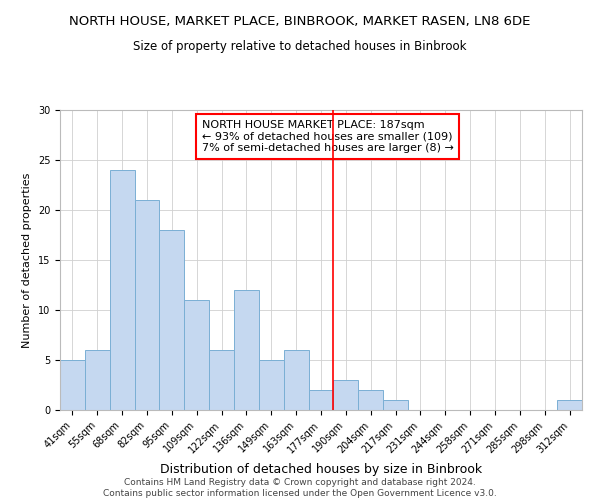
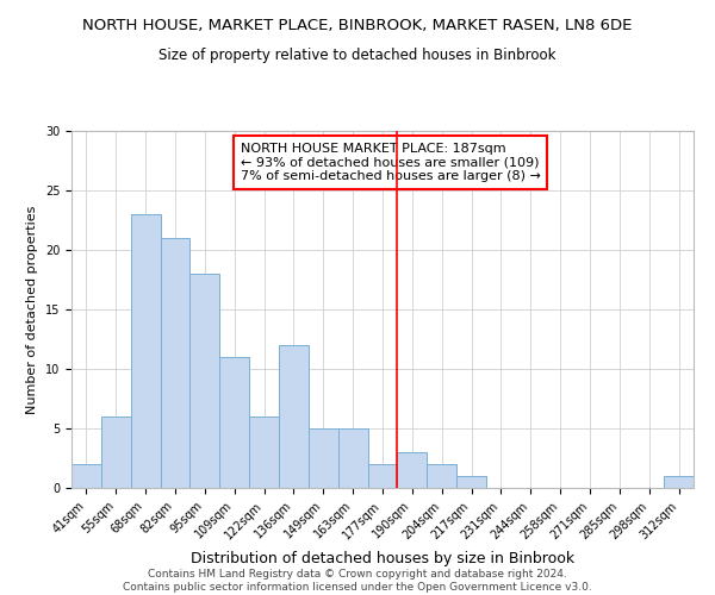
41sqm: 5 -> 2
68sqm: 24 -> 23
163sqm: 6 -> 5
